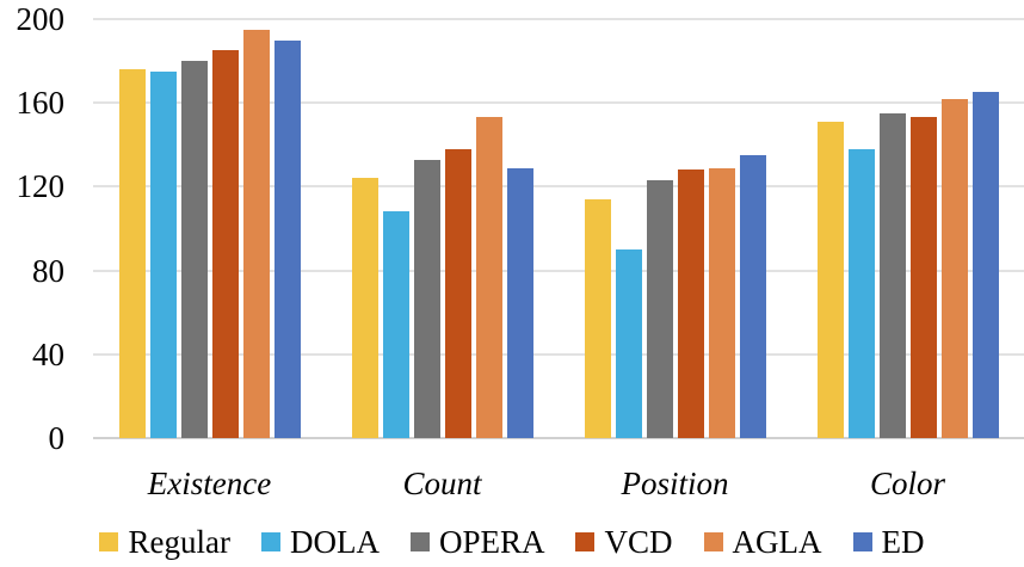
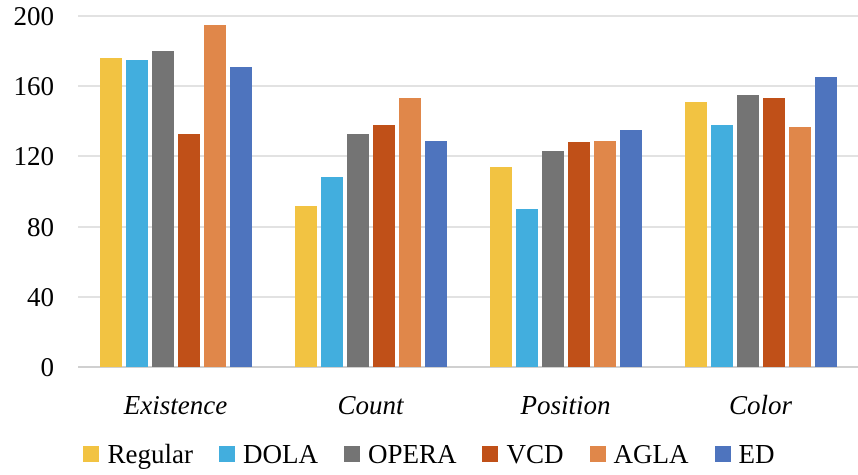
VCD/Existence: 185 -> 133
ED/Existence: 190 -> 171
Regular/Count: 124 -> 92
AGLA/Color: 162 -> 137
